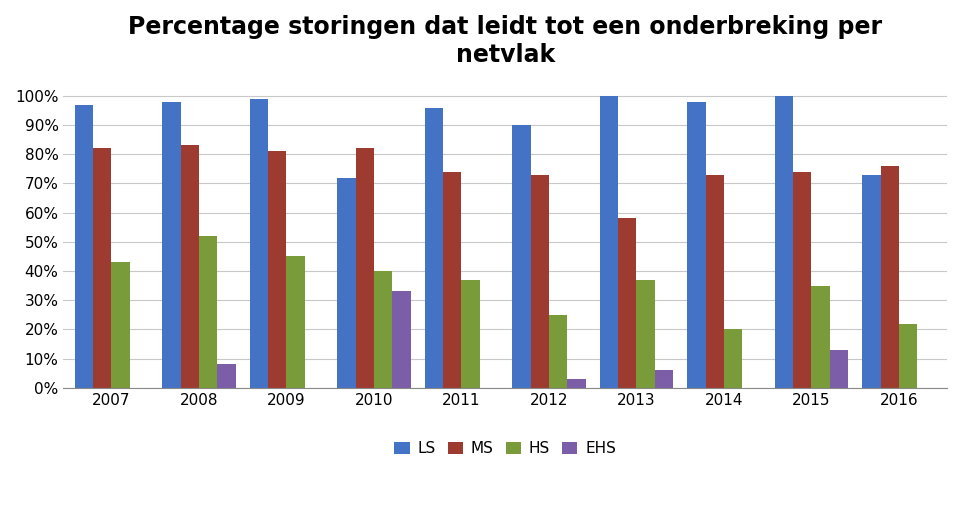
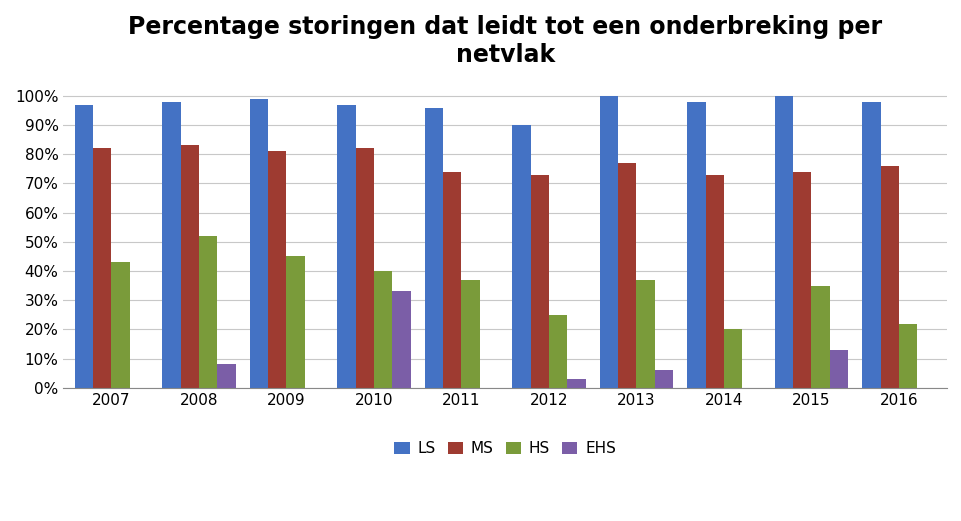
LS/2010: 72% -> 97%
MS/2013: 58% -> 77%
LS/2016: 73% -> 98%
